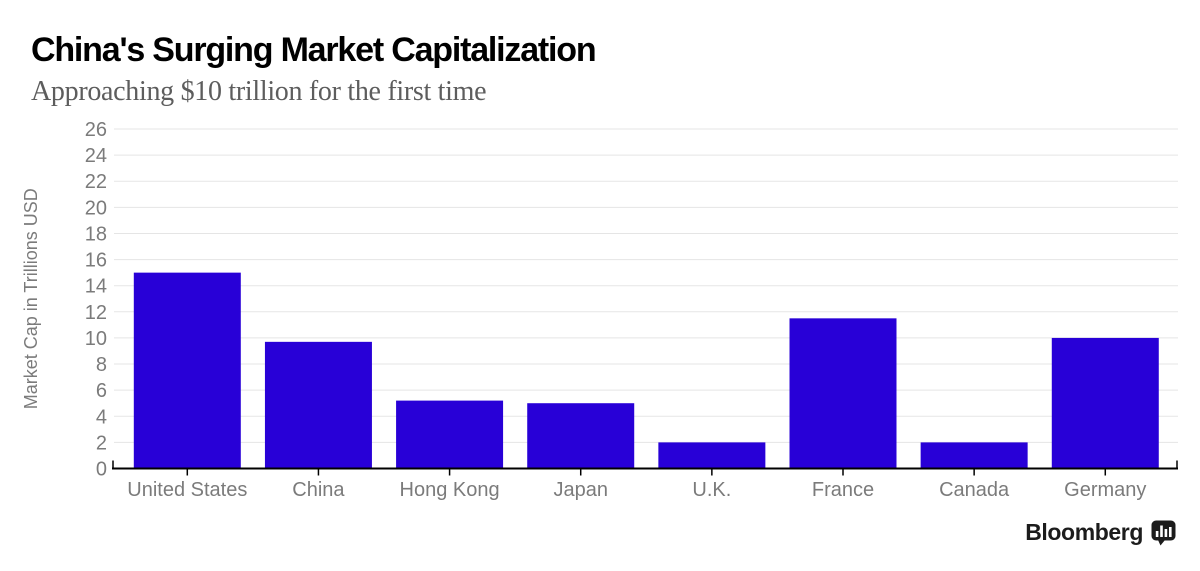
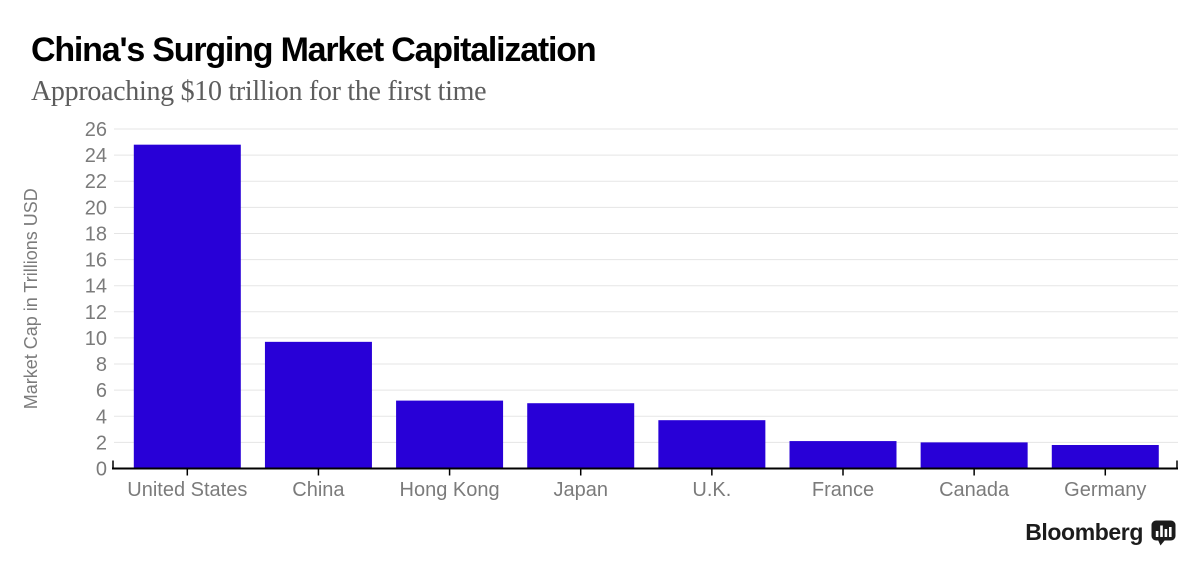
United States: 15.0 -> 24.8
U.K.: 2.0 -> 3.7
France: 11.5 -> 2.1
Germany: 10.0 -> 1.8
